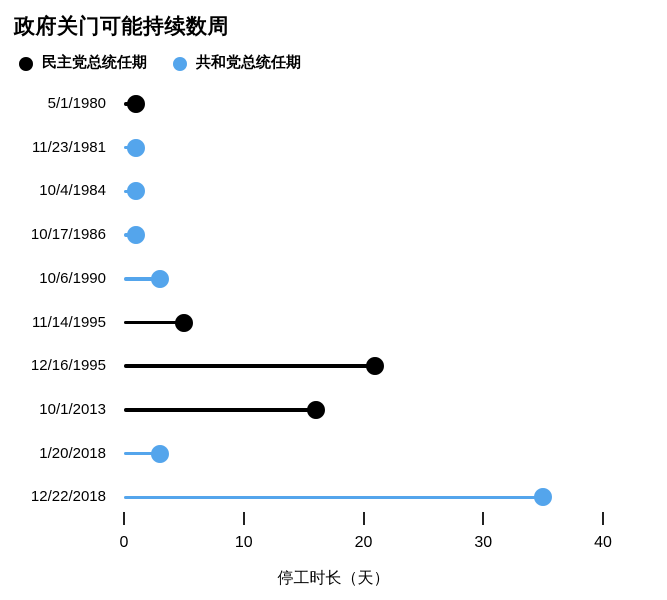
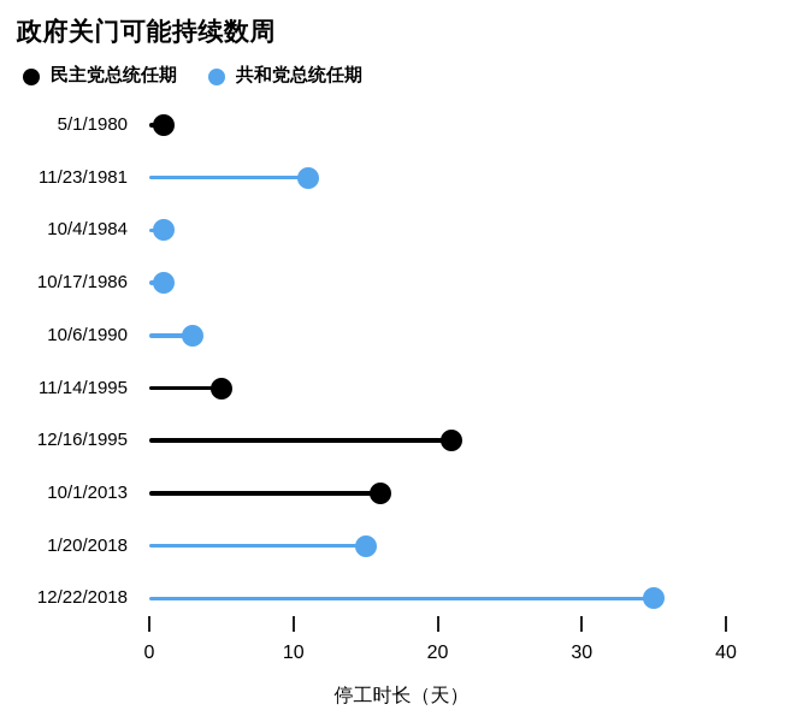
11/23/1981: 1 -> 11
1/20/2018: 3 -> 15
